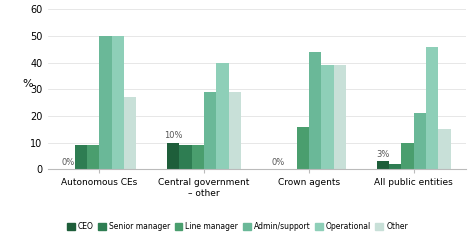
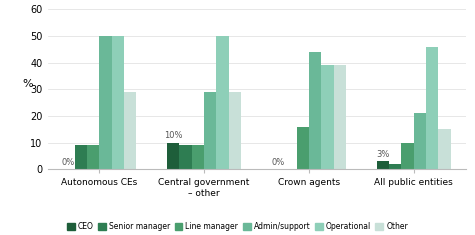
Other/Autonomous CEs: 27 -> 29
Operational/Central government – other: 40 -> 50
